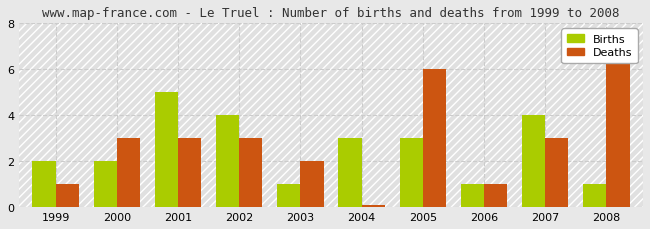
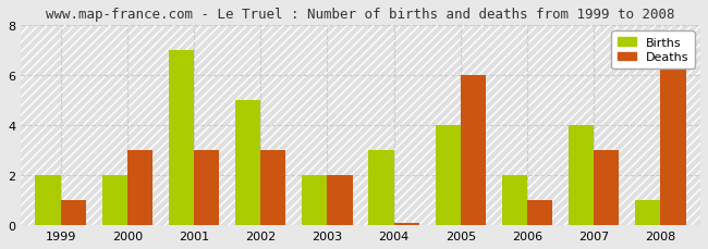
Births/2001: 5 -> 7
Births/2002: 4 -> 5
Births/2003: 1 -> 2
Births/2005: 3 -> 4
Births/2006: 1 -> 2
